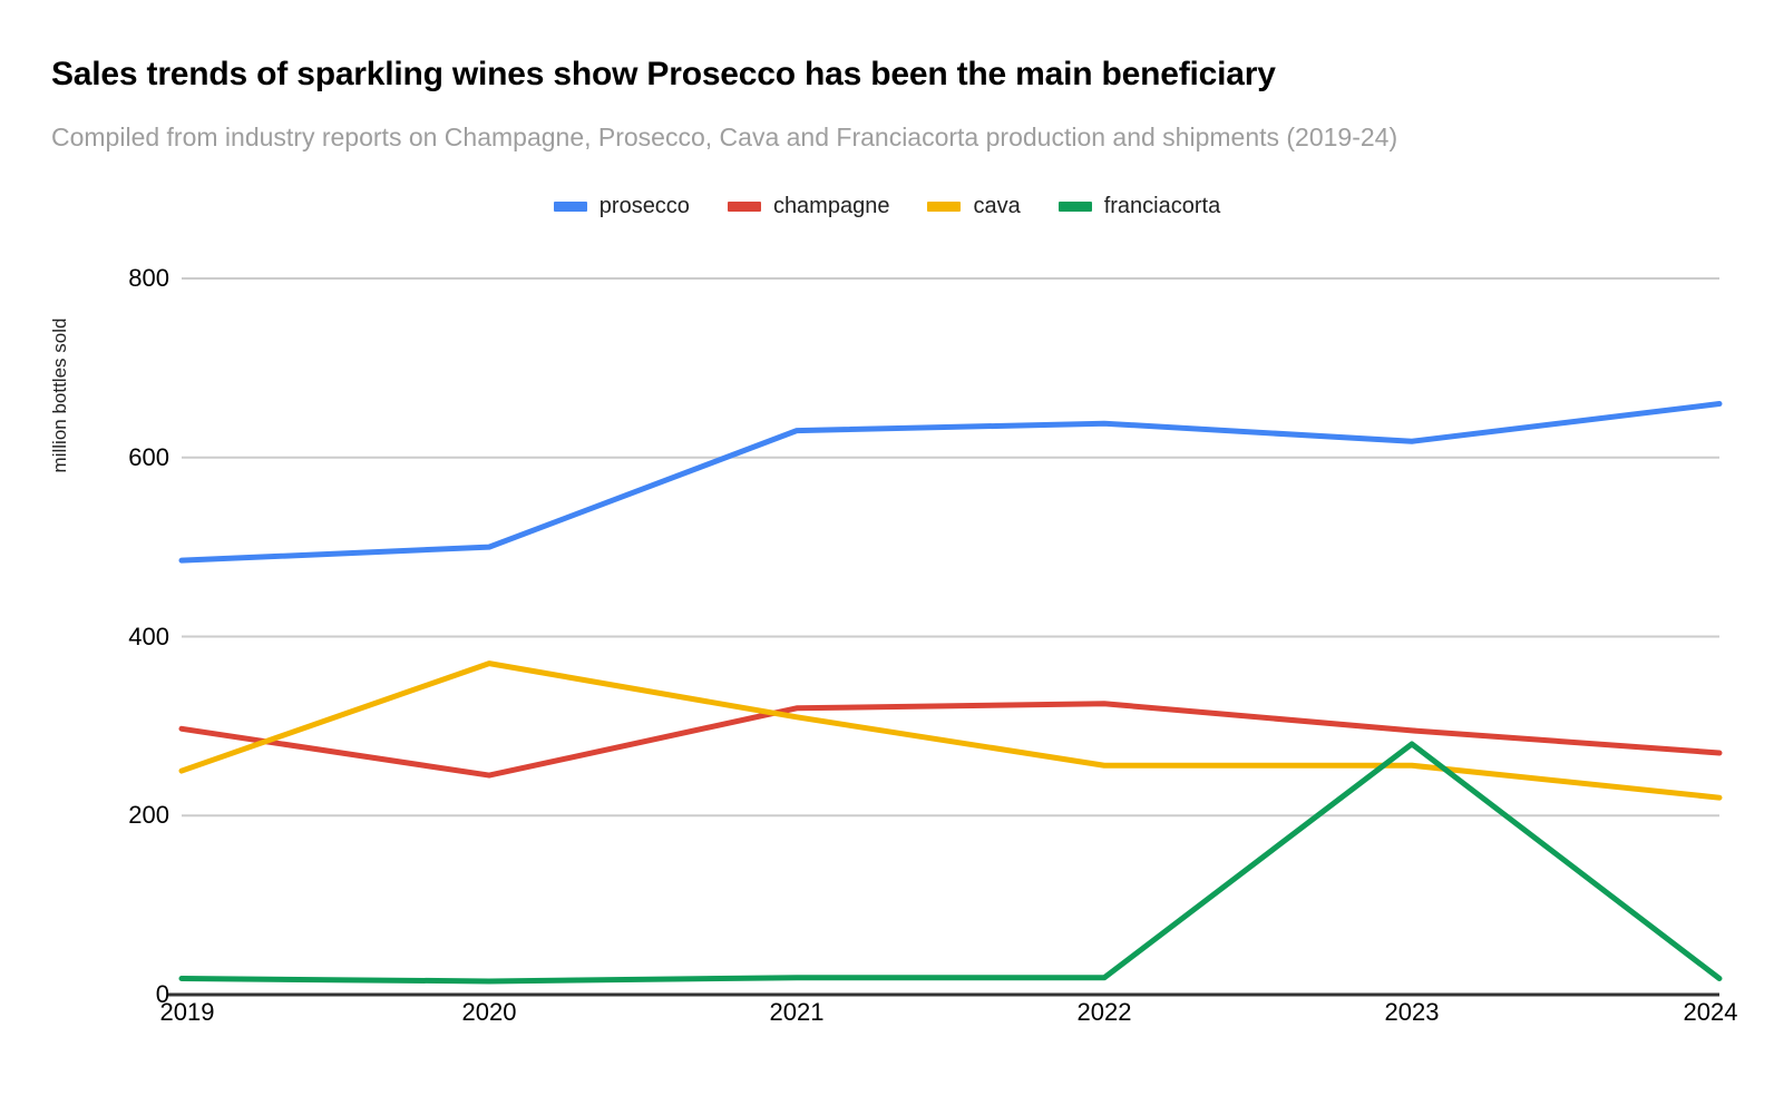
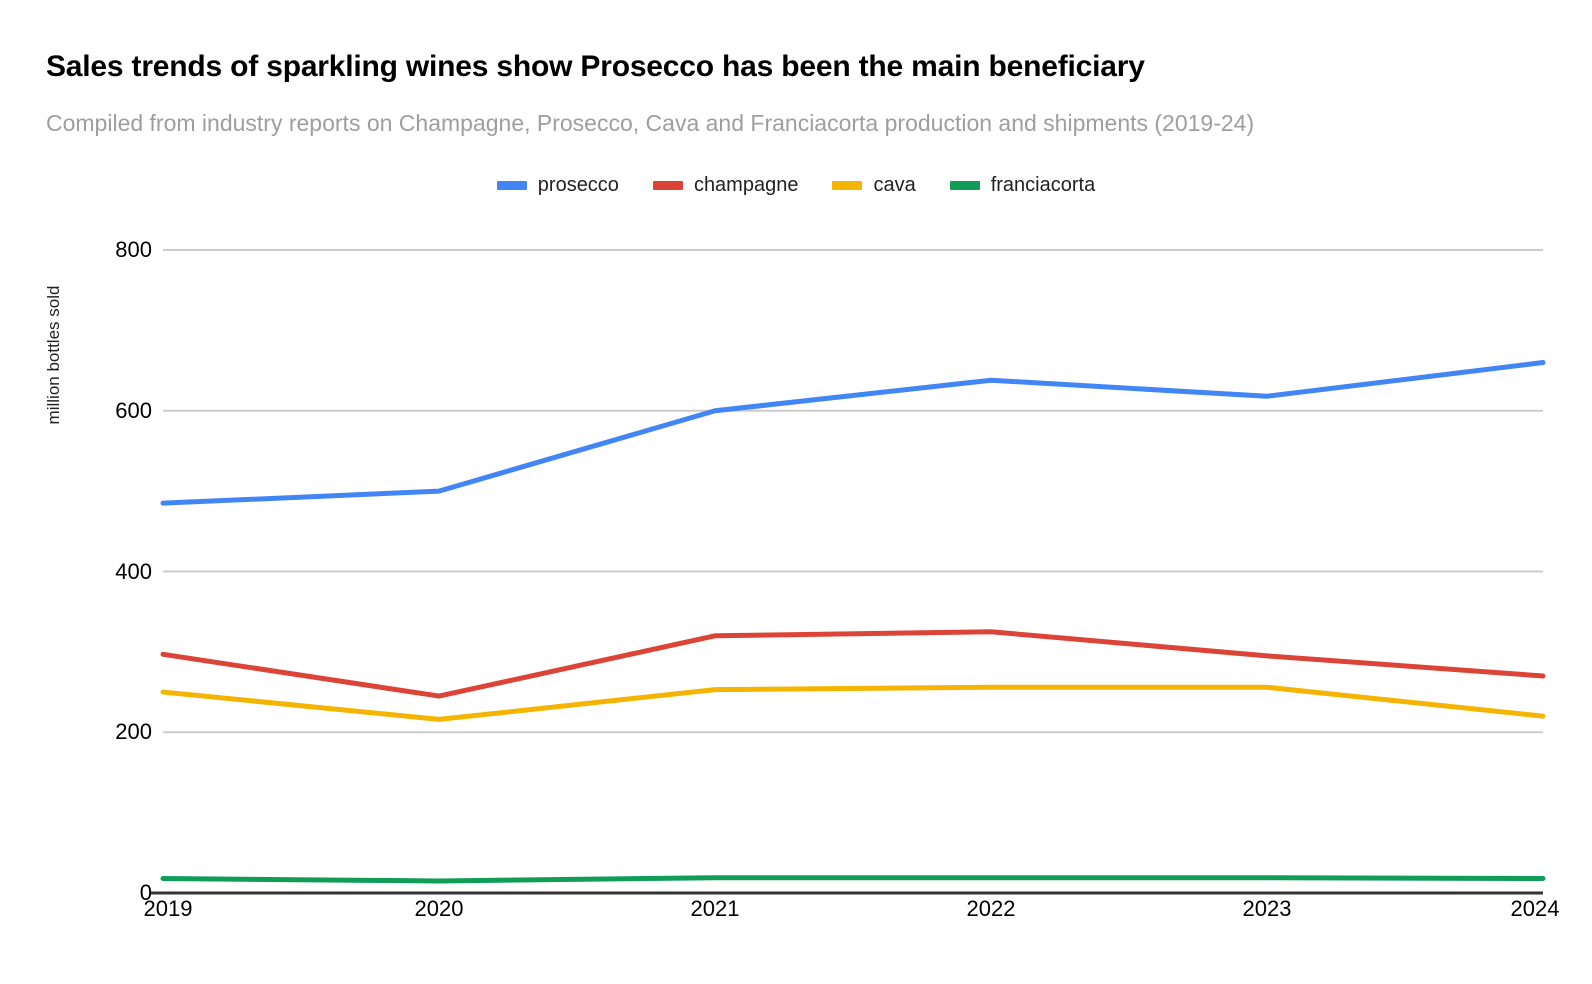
cava/2020: 370 -> 220
prosecco/2021: 630 -> 600
cava/2021: 310 -> 250
franciacorta/2023: 280 -> 20
